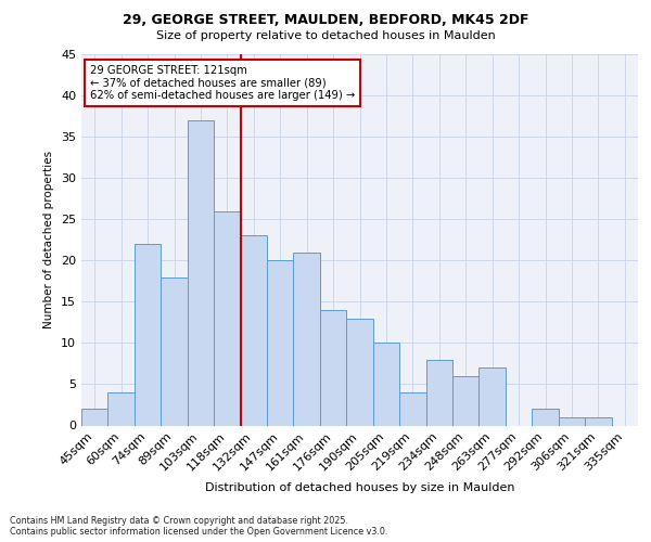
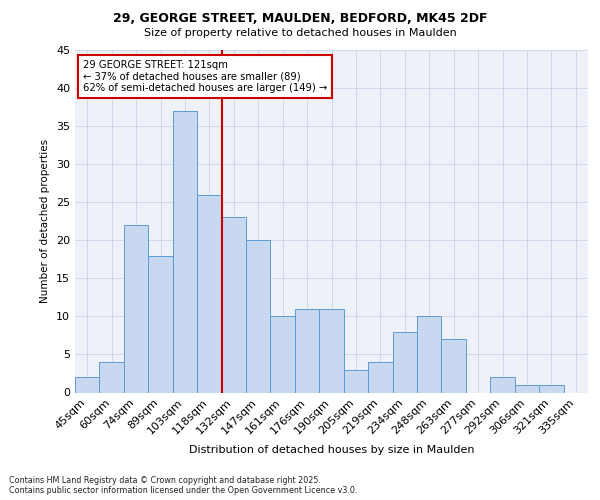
161sqm: 21 -> 10
176sqm: 14 -> 11
190sqm: 13 -> 11
205sqm: 10 -> 3
248sqm: 6 -> 10
